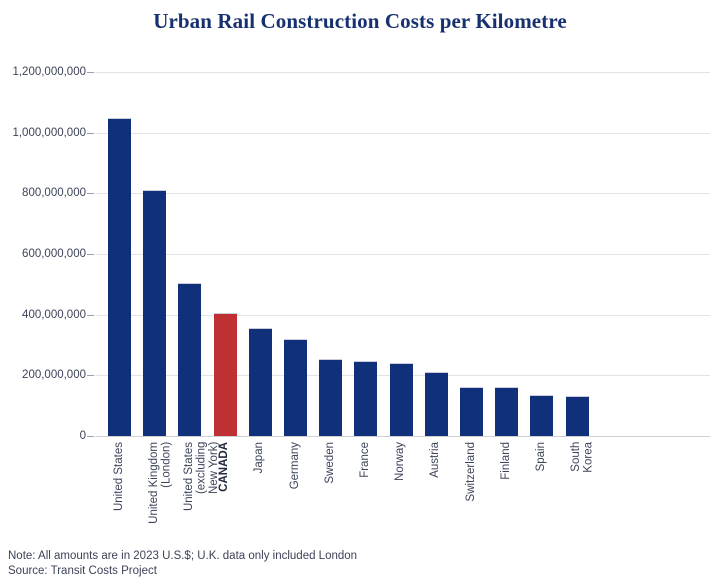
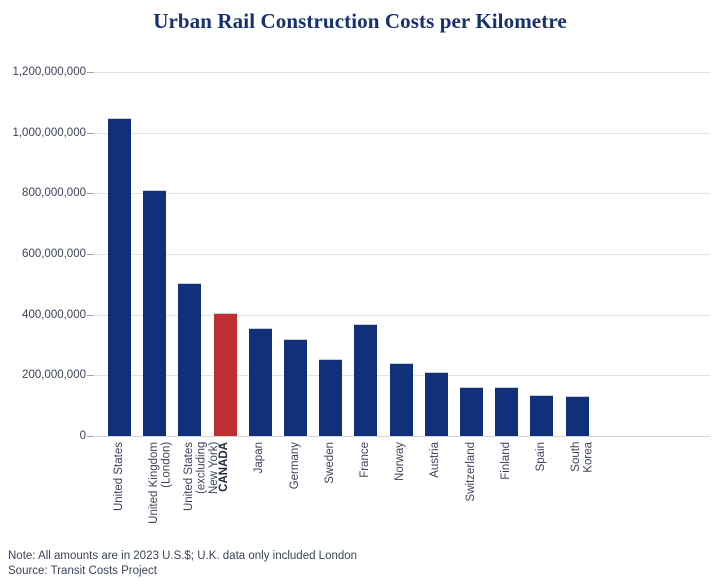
France: 250000000 -> 370000000
